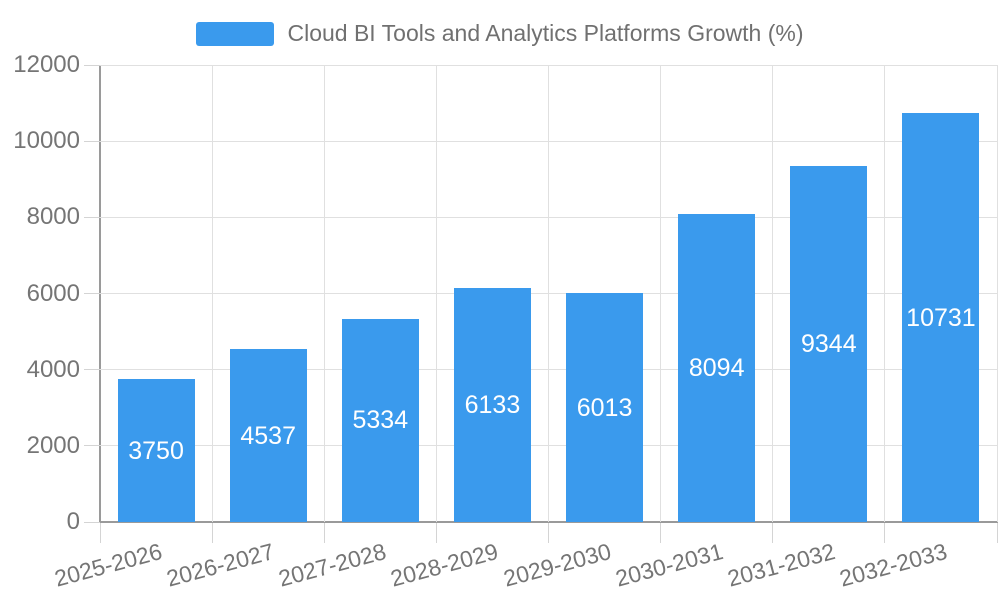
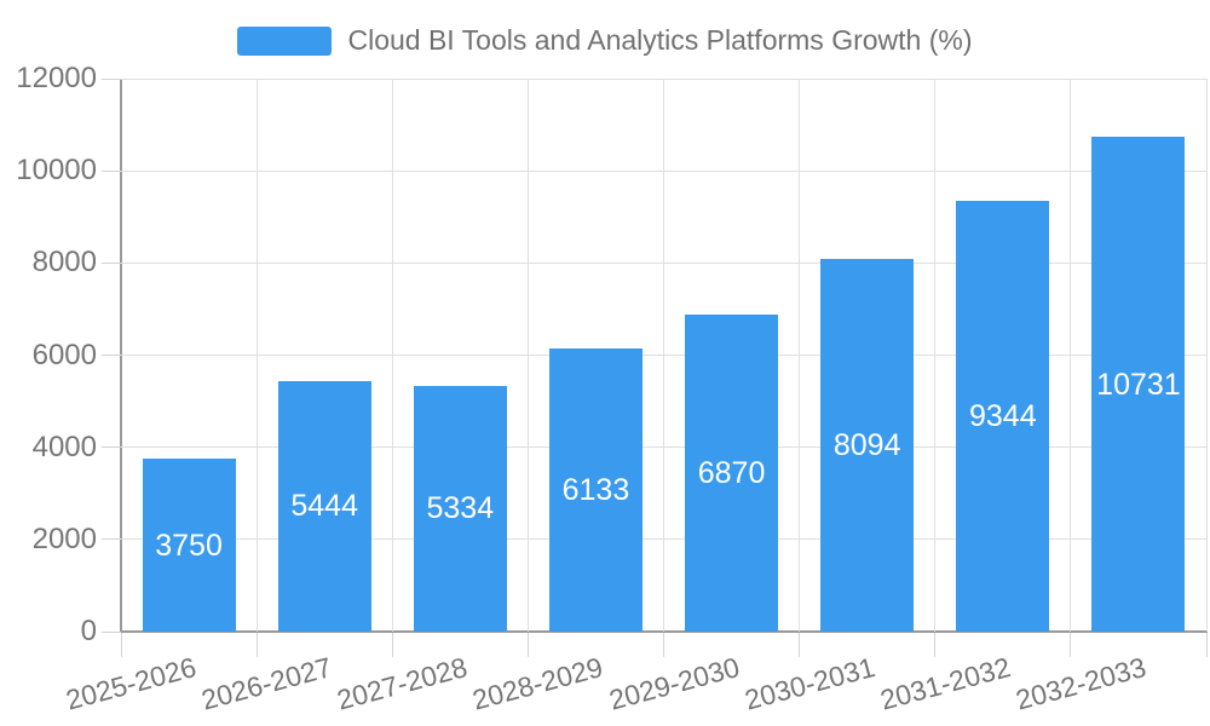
2026-2027: 4537 -> 5444
2029-2030: 6013 -> 6870
